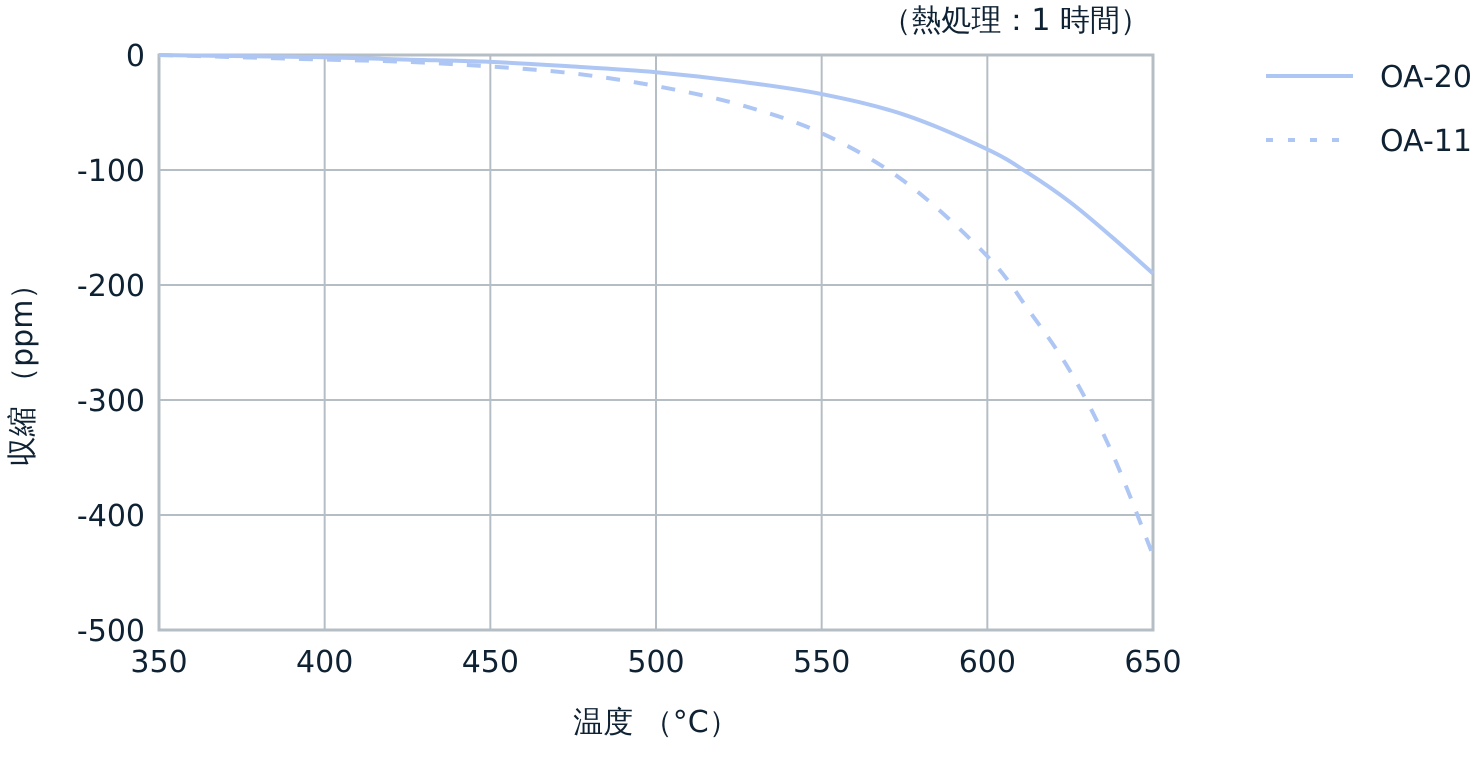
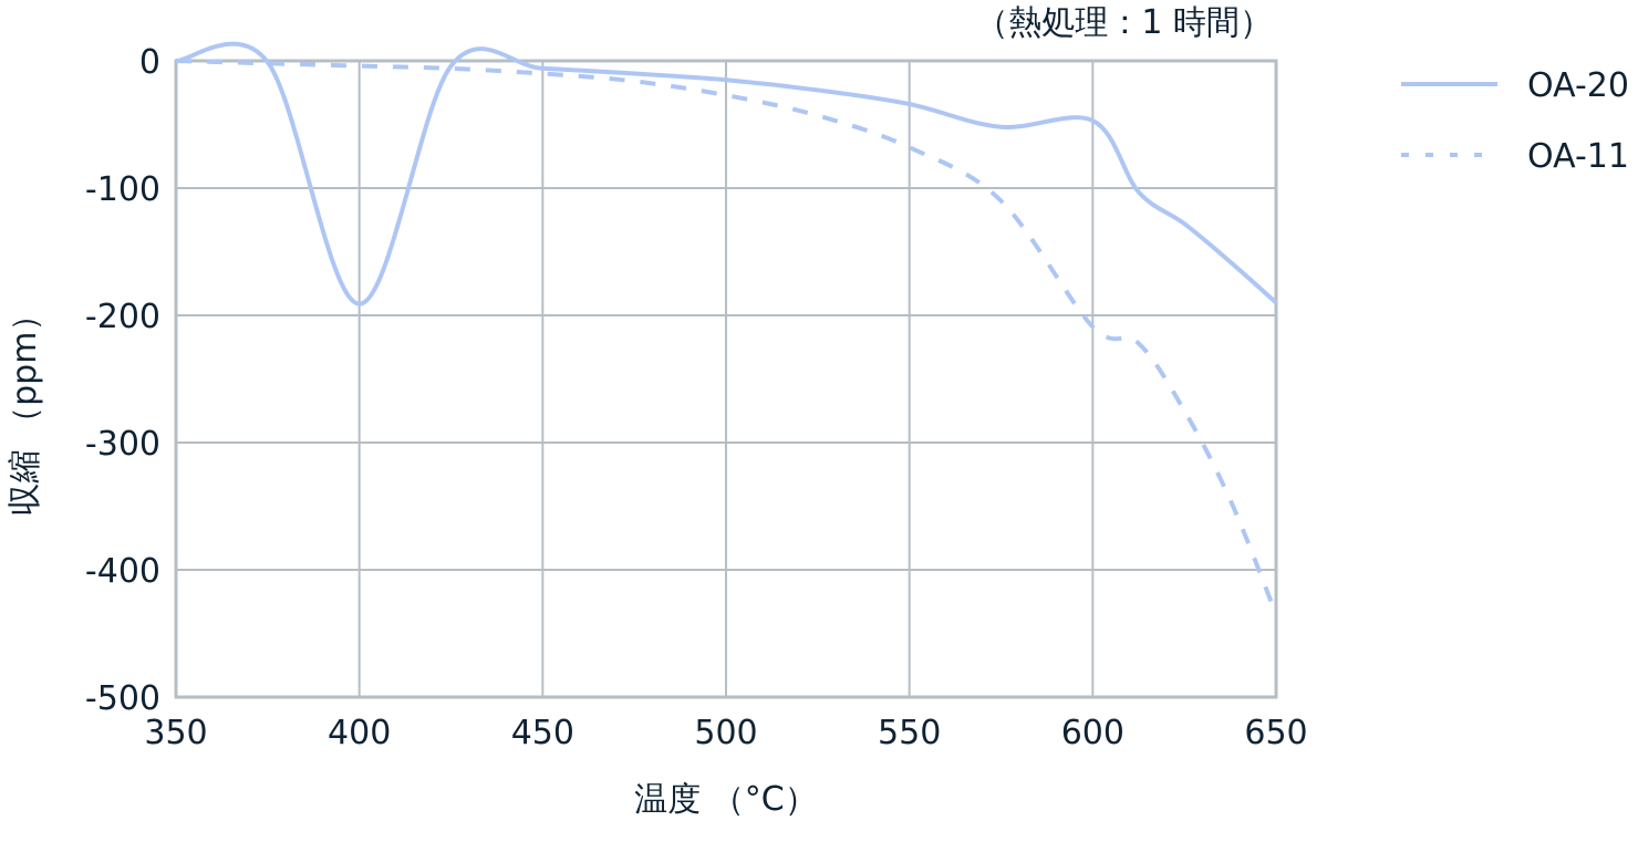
OA-20/400: -2 -> -191
OA-20/600: -82 -> -47
OA-11/600: -175 -> -209
